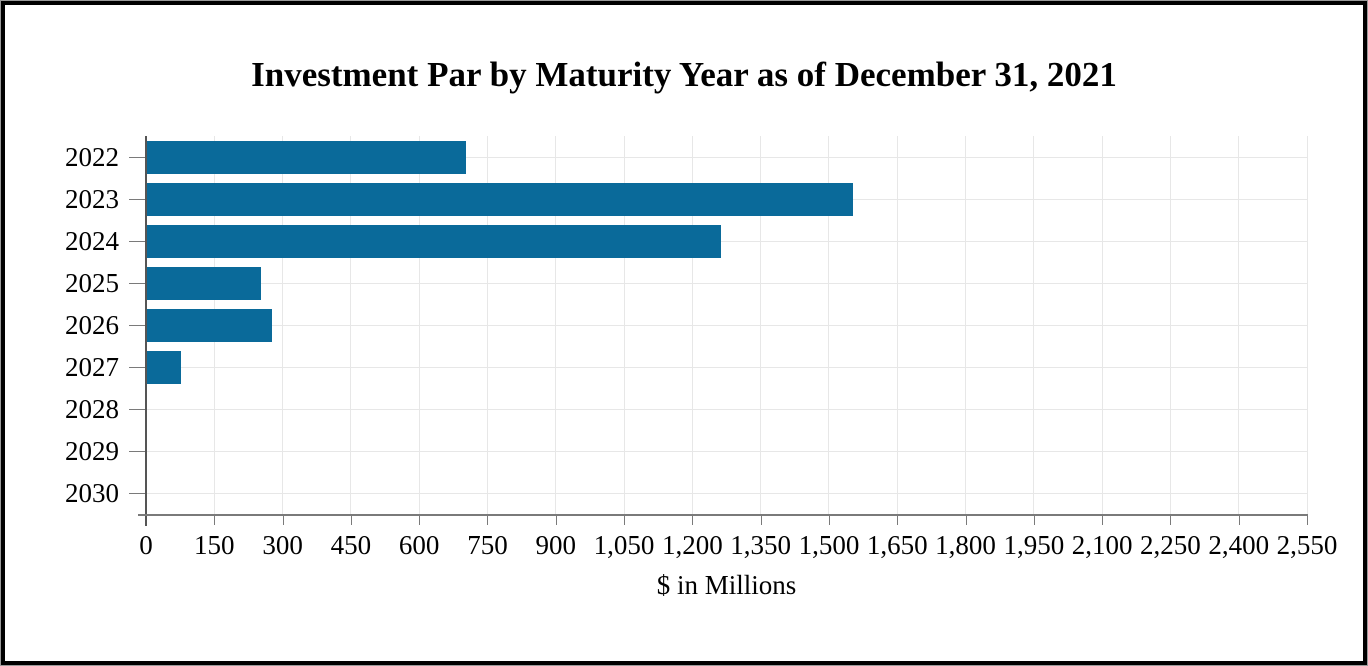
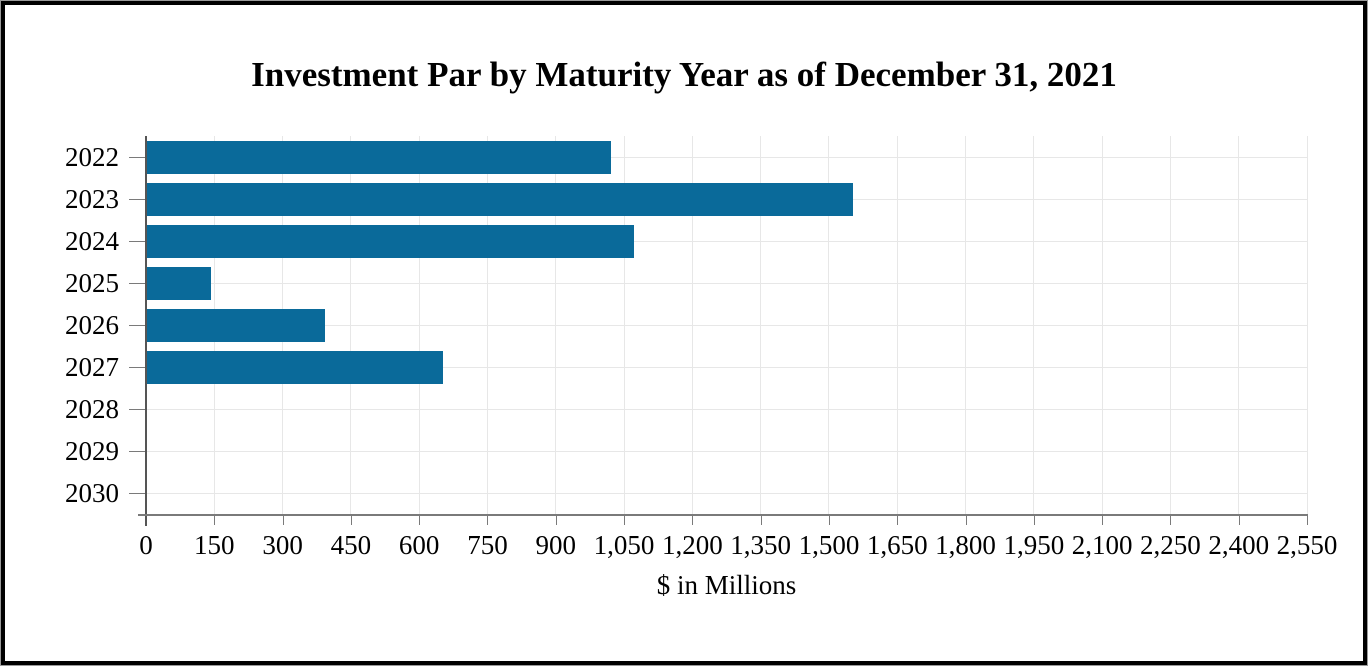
2022: 700 -> 1020
2024: 1260 -> 1070
2025: 250 -> 140
2026: 280 -> 390
2027: 80 -> 650
